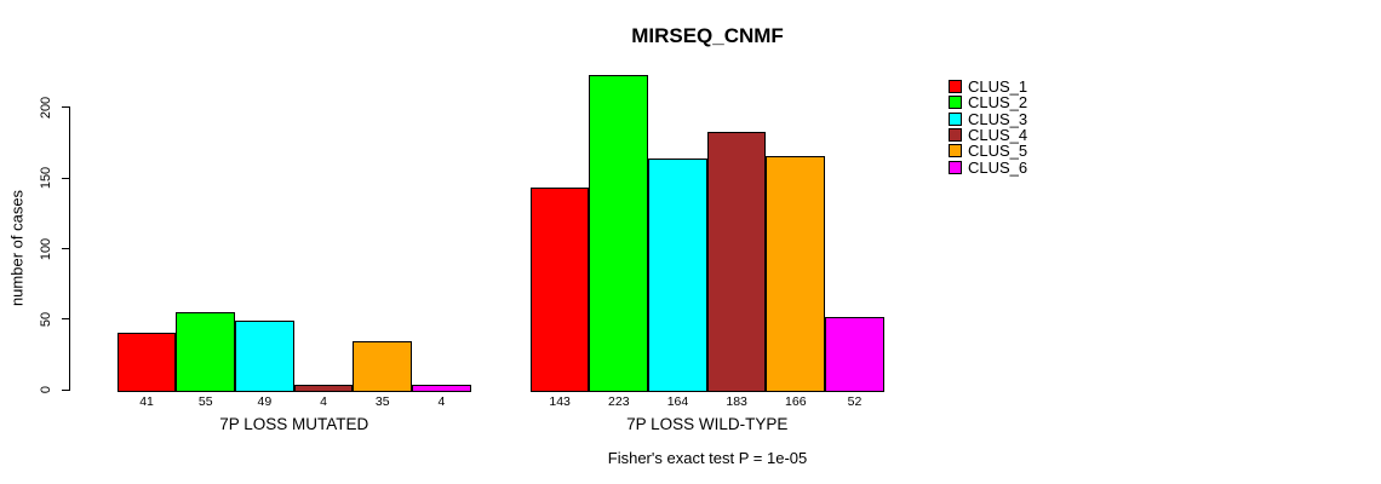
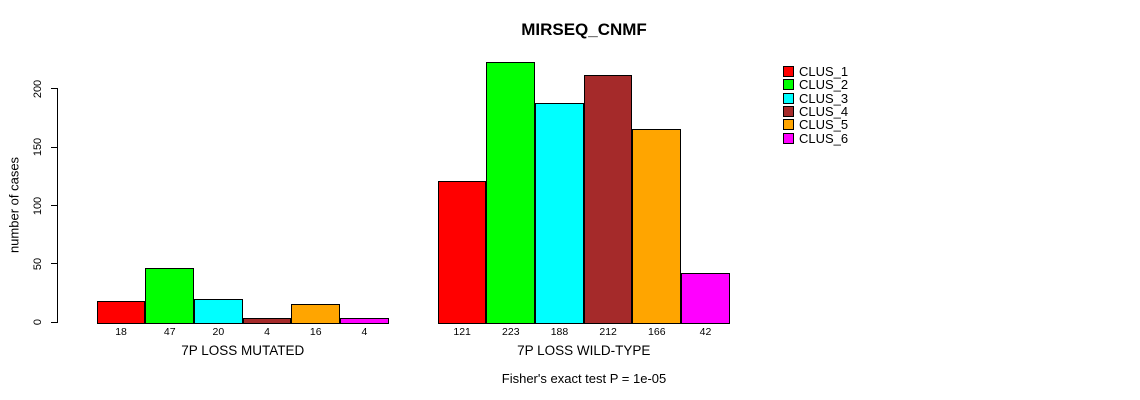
CLUS_1/7P LOSS MUTATED: 41 -> 18
CLUS_2/7P LOSS MUTATED: 55 -> 47
CLUS_3/7P LOSS MUTATED: 49 -> 20
CLUS_5/7P LOSS MUTATED: 35 -> 16
CLUS_1/7P LOSS WILD-TYPE: 143 -> 121
CLUS_3/7P LOSS WILD-TYPE: 164 -> 188
CLUS_4/7P LOSS WILD-TYPE: 183 -> 212
CLUS_6/7P LOSS WILD-TYPE: 52 -> 42
